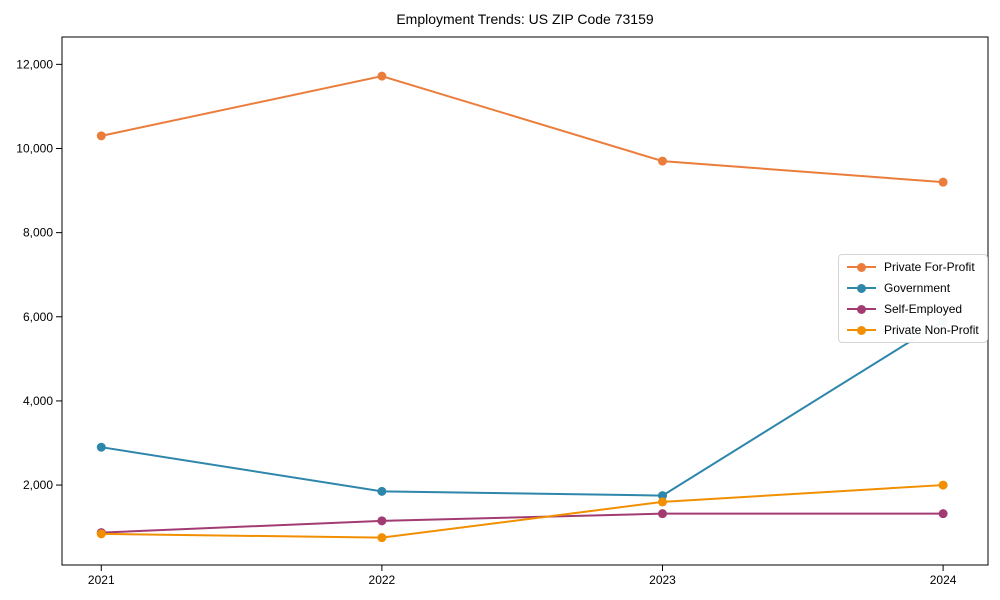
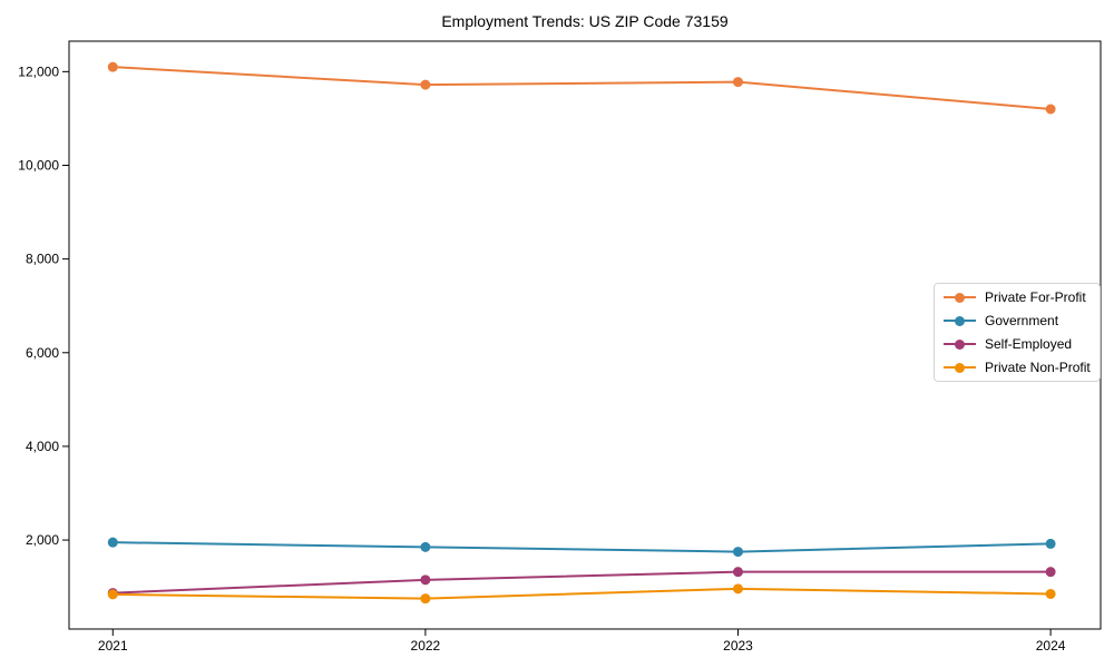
Private For-Profit/2021: 10300 -> 12100
Government/2021: 2900 -> 2000
Private For-Profit/2023: 9700 -> 11800
Private Non-Profit/2023: 1600 -> 1000
Private For-Profit/2024: 9200 -> 11200
Government/2024: 5900 -> 1900
Private Non-Profit/2024: 2000 -> 800
